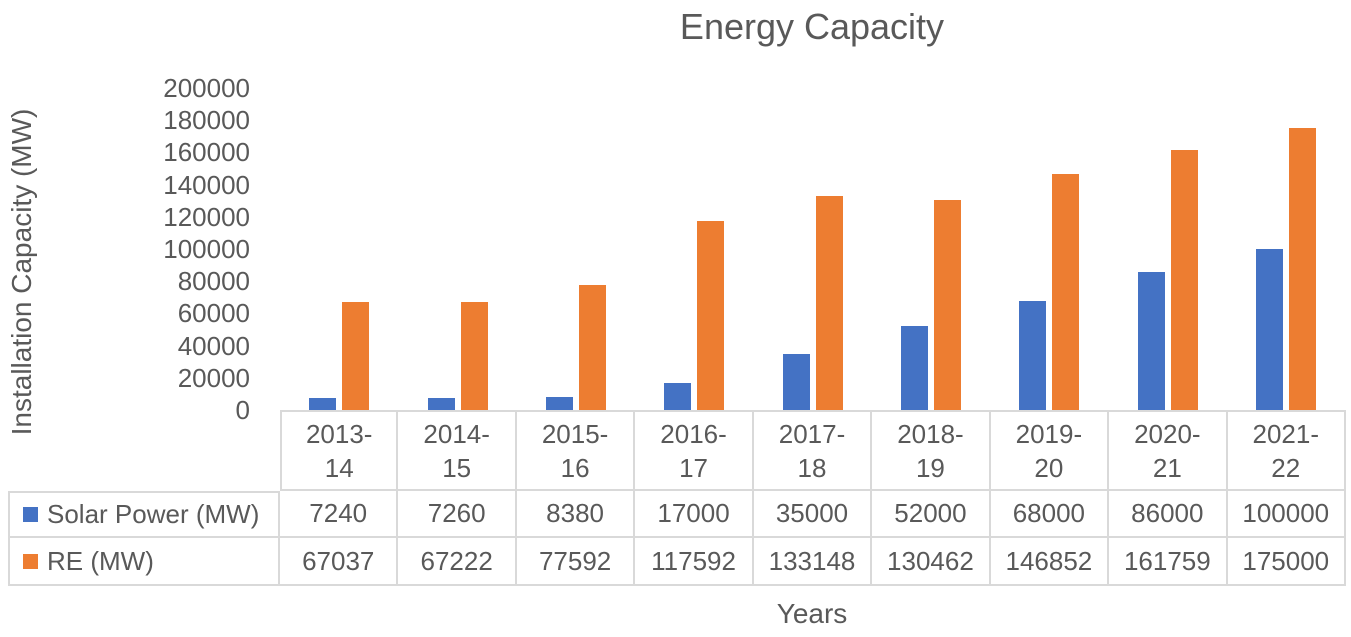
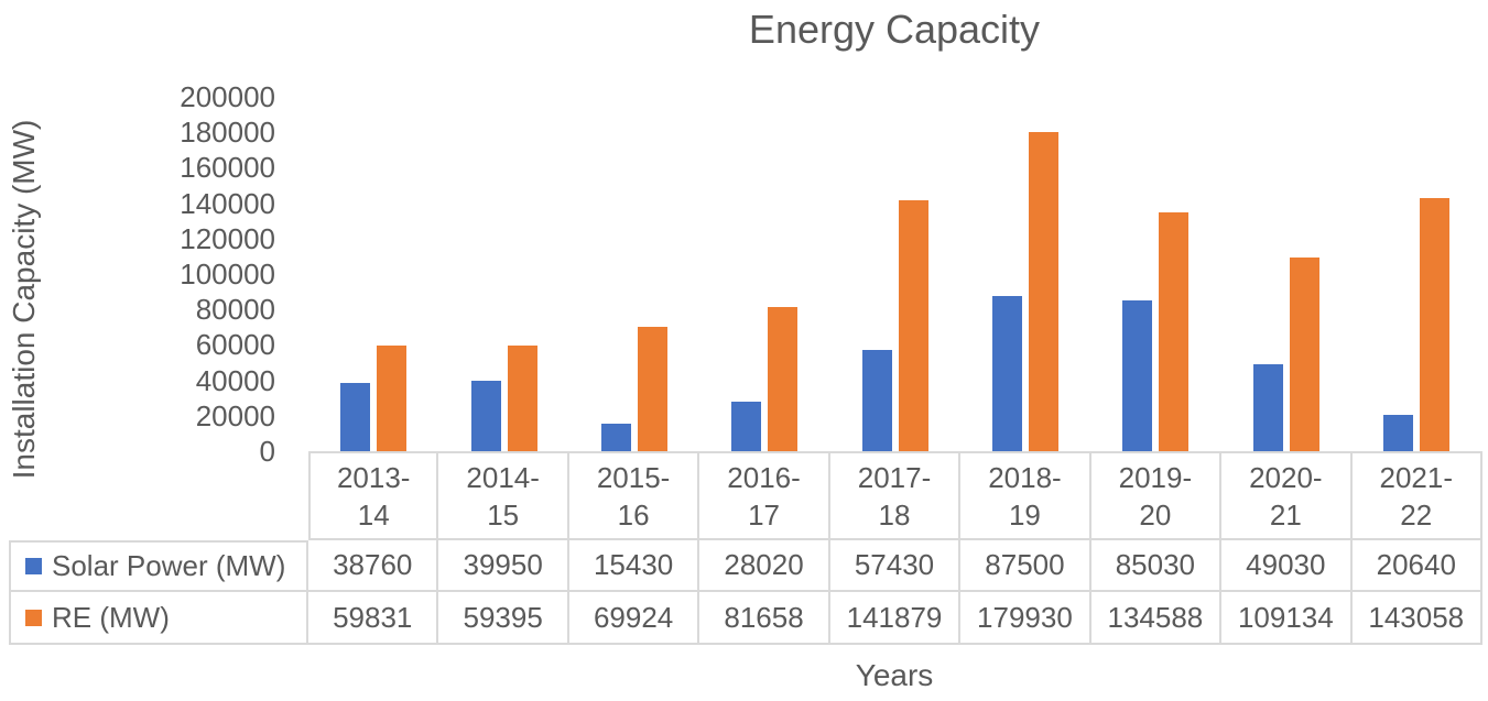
Solar Power (MW)/2013-14: 7240 -> 38760
RE (MW)/2013-14: 67037 -> 59831
Solar Power (MW)/2014-15: 7260 -> 39950
RE (MW)/2014-15: 67222 -> 59395
Solar Power (MW)/2015-16: 8380 -> 15430
RE (MW)/2015-16: 77592 -> 69924
Solar Power (MW)/2016-17: 17000 -> 28020
RE (MW)/2016-17: 117592 -> 81658
Solar Power (MW)/2017-18: 35000 -> 57430
RE (MW)/2017-18: 133148 -> 141879
Solar Power (MW)/2018-19: 52000 -> 87500
RE (MW)/2018-19: 130462 -> 179930
Solar Power (MW)/2019-20: 68000 -> 85030
RE (MW)/2019-20: 146852 -> 134588
Solar Power (MW)/2020-21: 86000 -> 49030
RE (MW)/2020-21: 161759 -> 109134
Solar Power (MW)/2021-22: 100000 -> 20640
RE (MW)/2021-22: 175000 -> 143058
